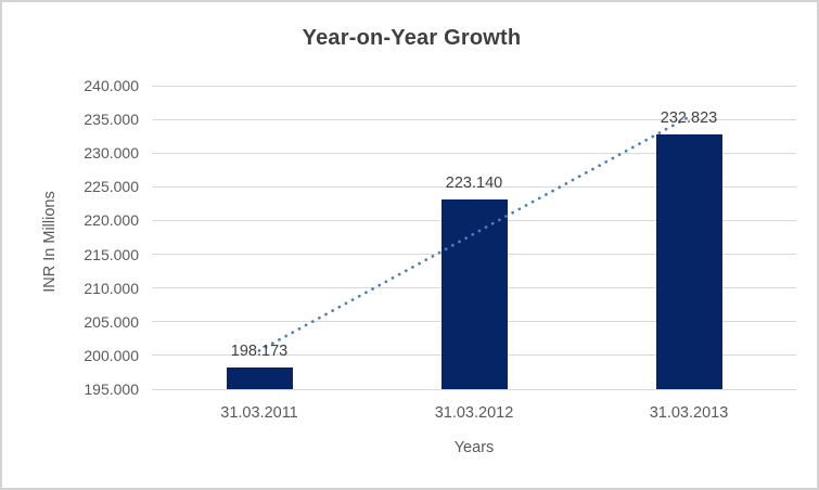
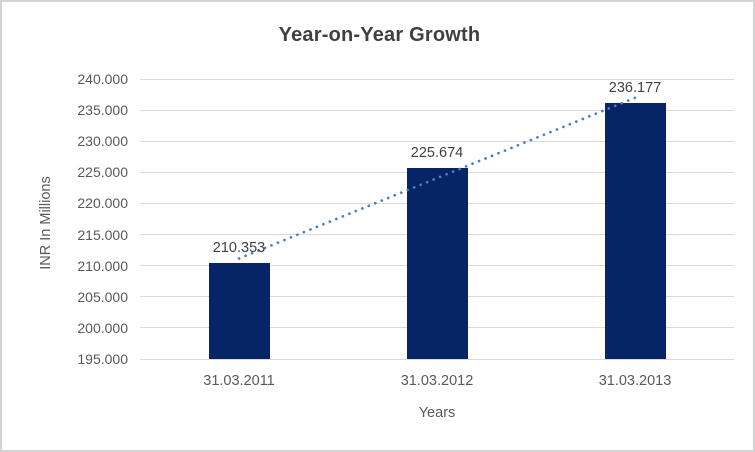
31.03.2011: 198.173 -> 210.353
31.03.2012: 223.140 -> 225.674
31.03.2013: 232.823 -> 236.177
